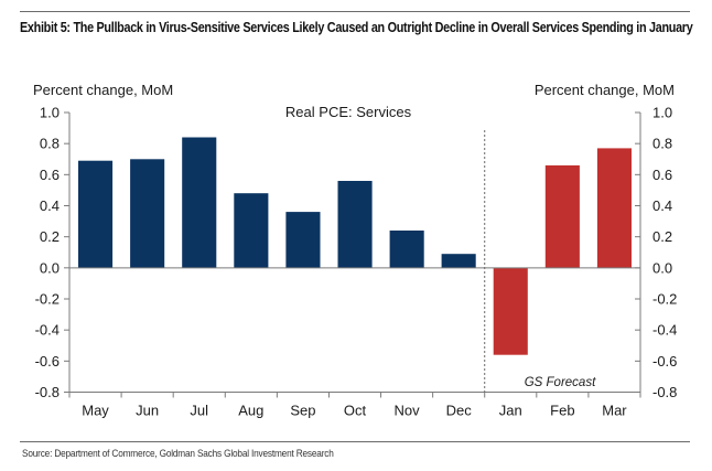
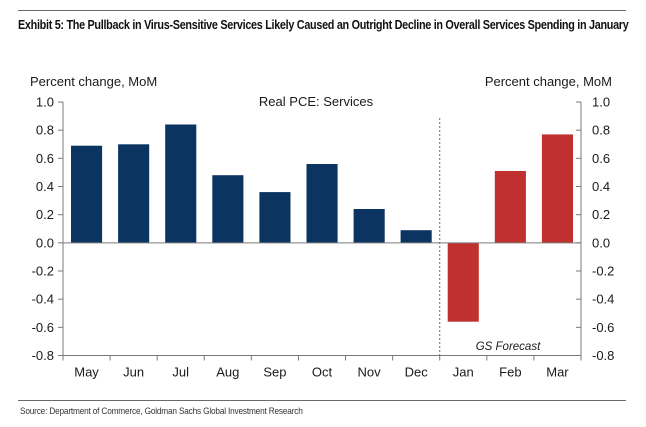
GS Forecast/Feb: 0.66 -> 0.51
